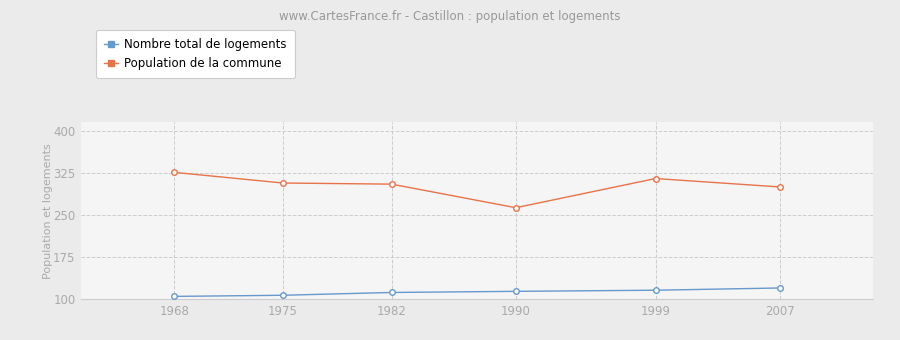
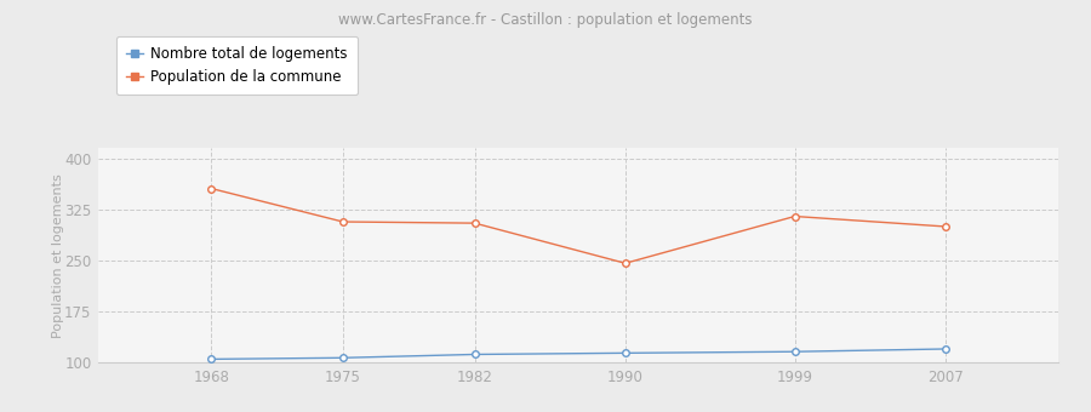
Population de la commune/1968: 326 -> 356
Population de la commune/1990: 263 -> 246
